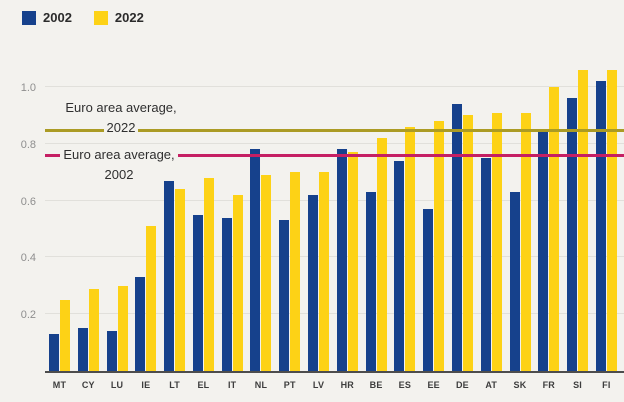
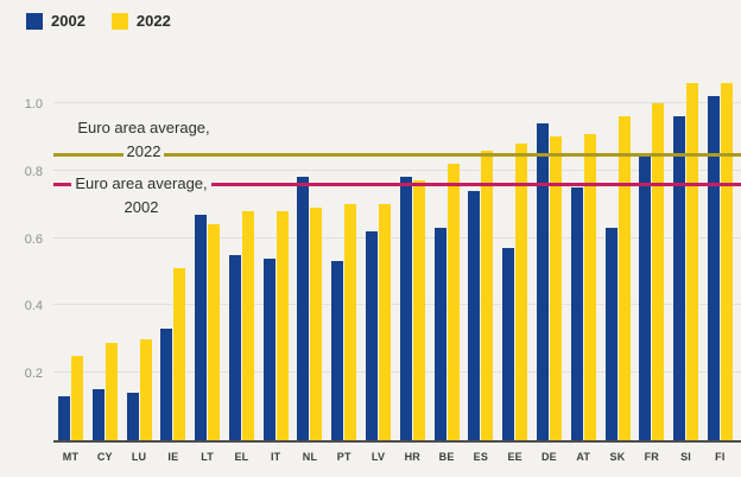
2022/IT: 0.62 -> 0.68
2022/SK: 0.91 -> 0.96
